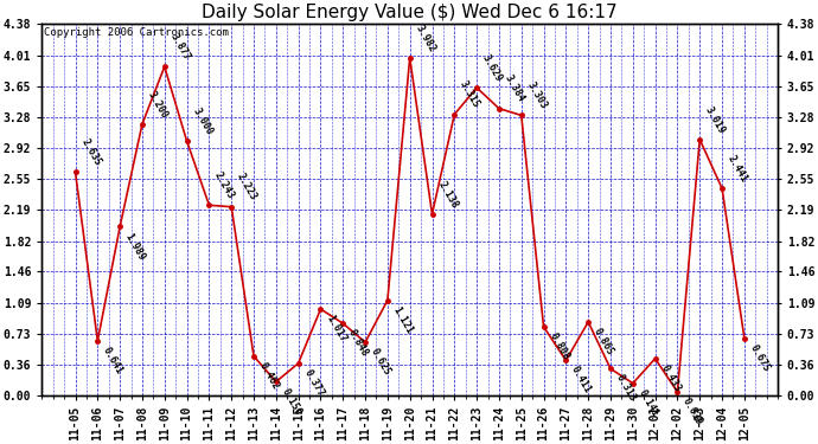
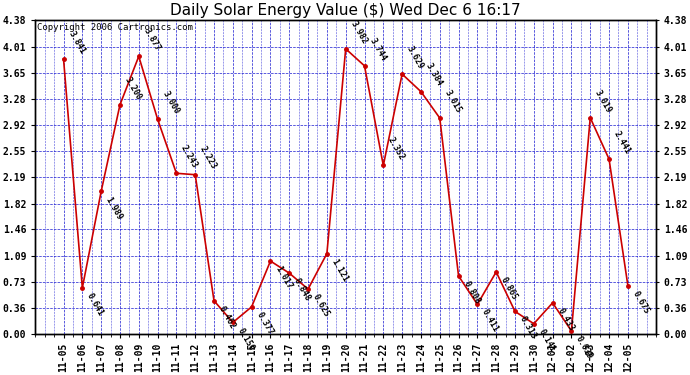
11-05: 2.635 -> 3.841
11-21: 2.138 -> 3.744
11-22: 3.315 -> 2.352
11-25: 3.303 -> 3.015
